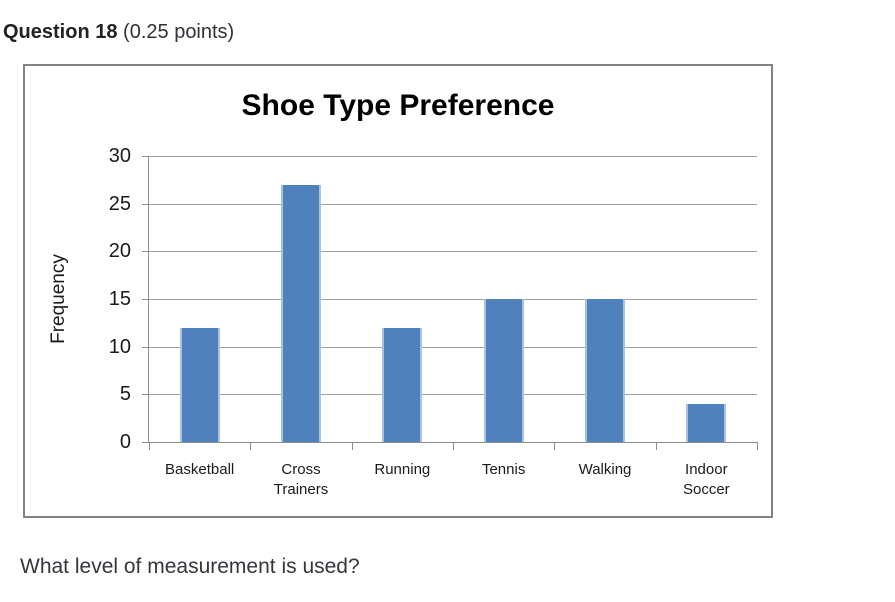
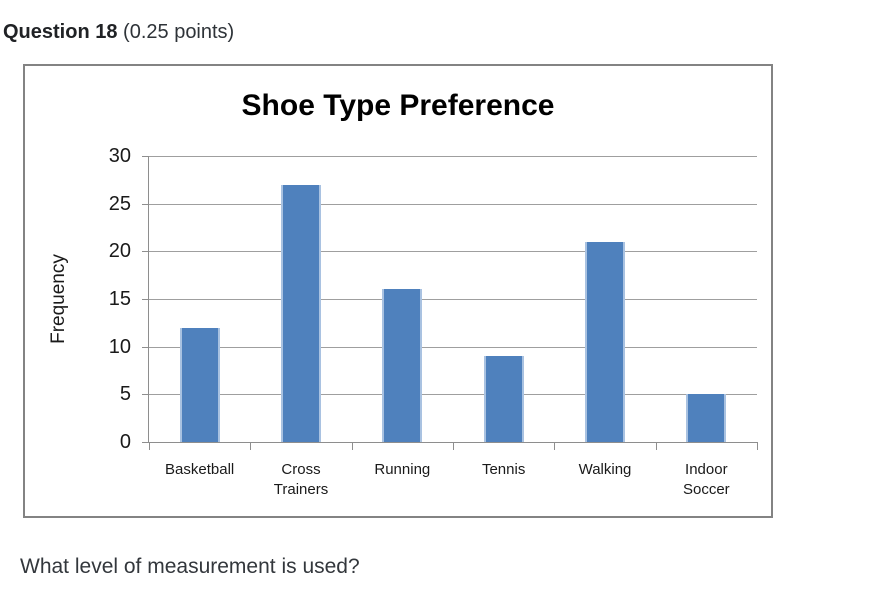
Running: 12 -> 16
Tennis: 15 -> 9
Walking: 15 -> 21
Indoor Soccer: 4 -> 5
